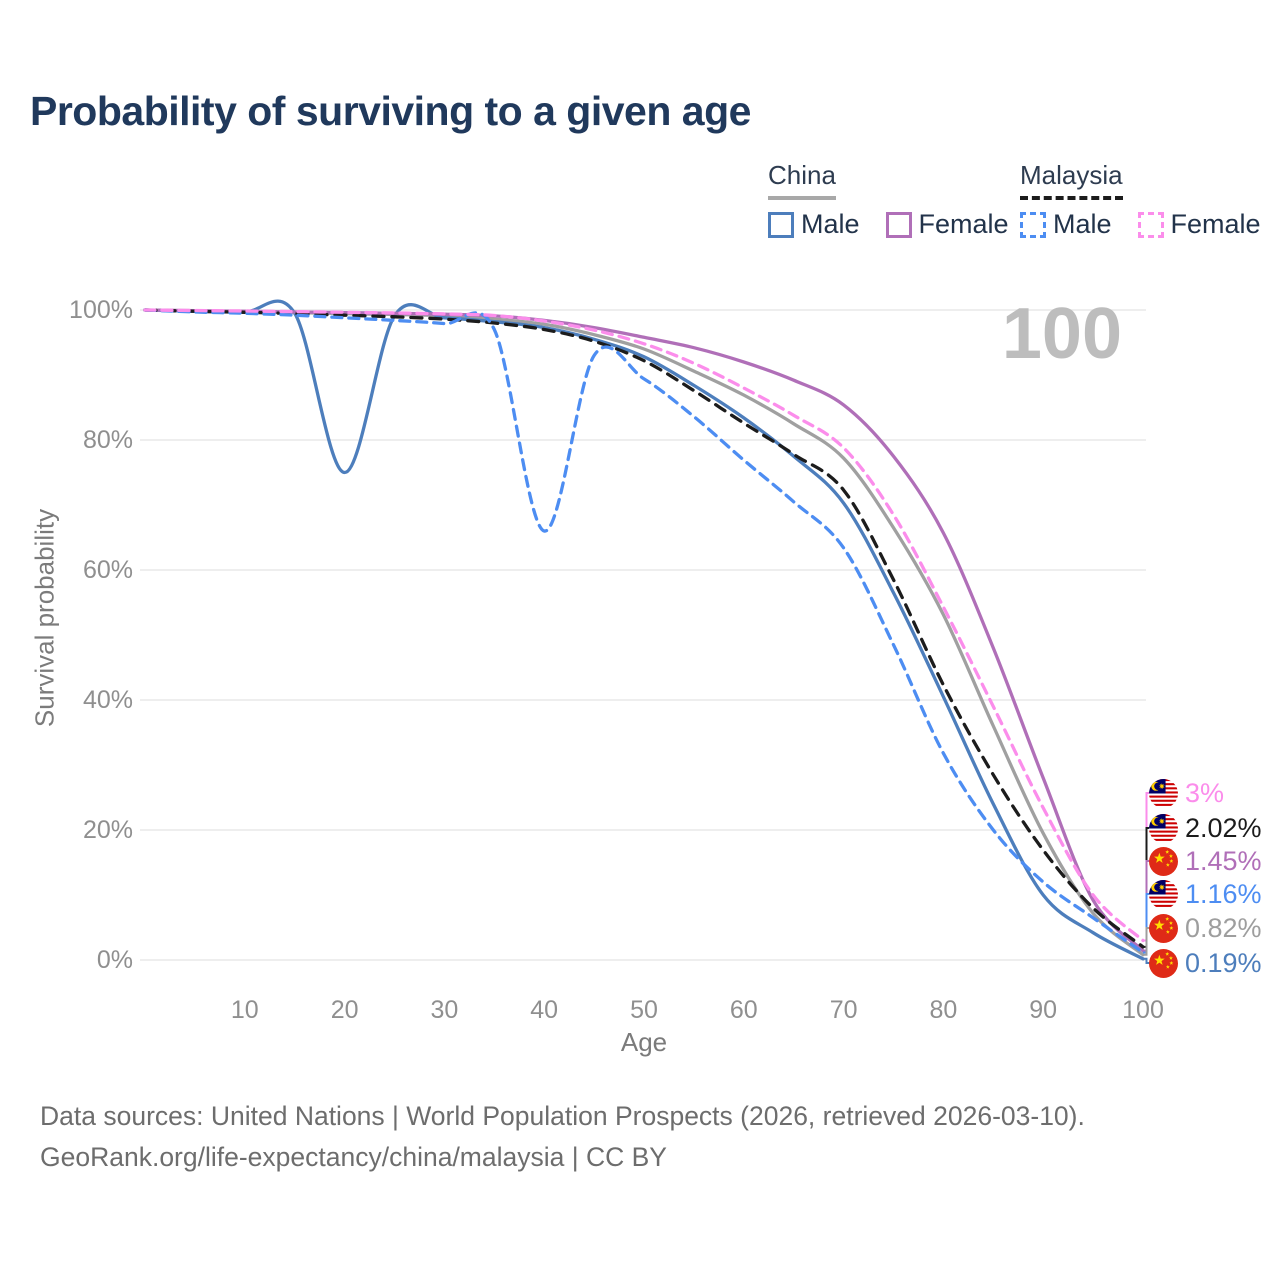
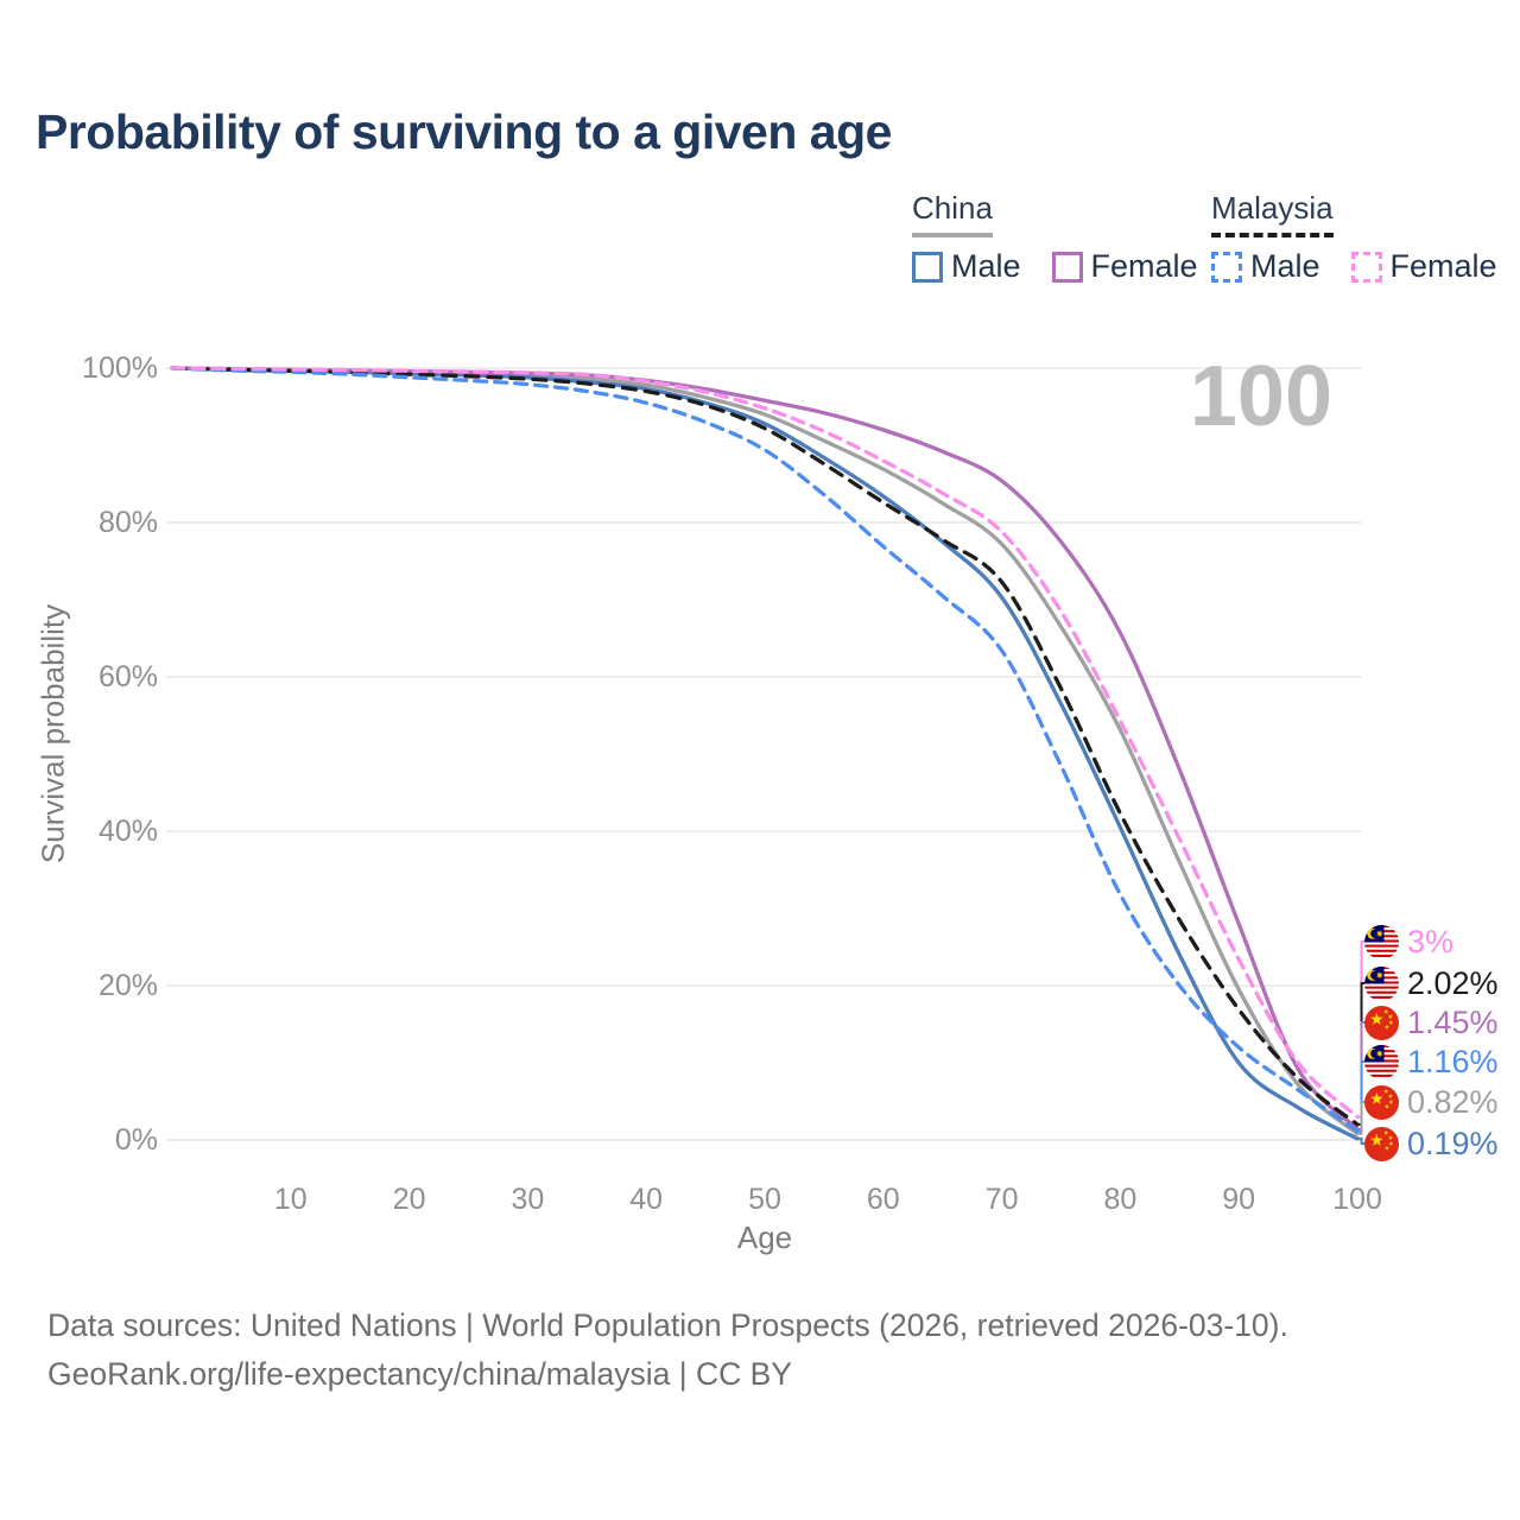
China Male/20: 75% -> 99%
Malaysia Male/40: 66% -> 96%
